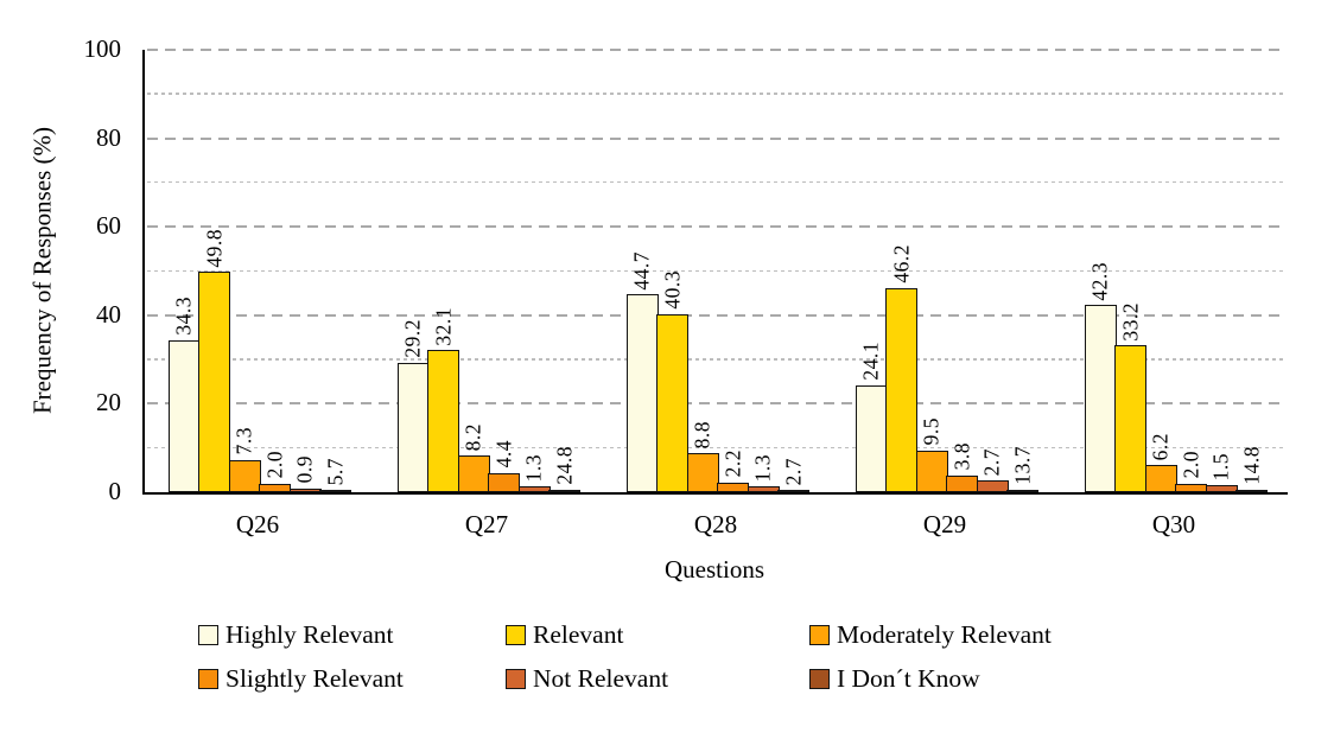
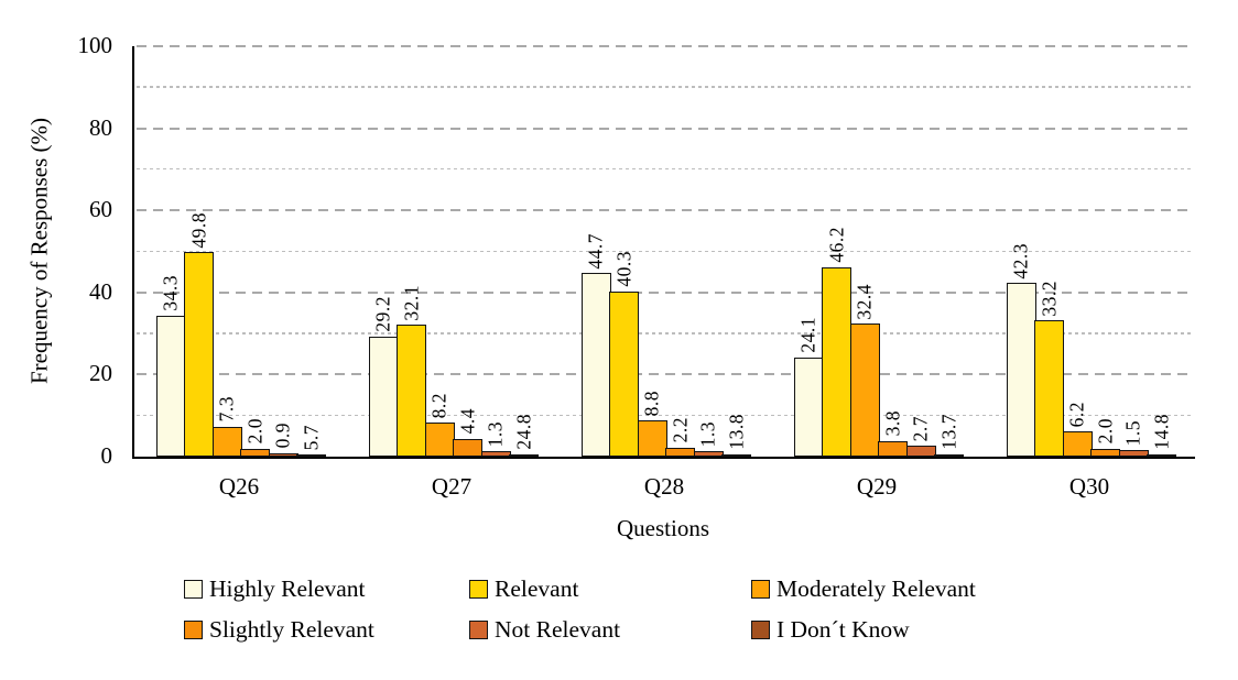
I Don´t Know/Q28: 2.7 -> 13.8
Moderately Relevant/Q29: 9.5 -> 32.4
